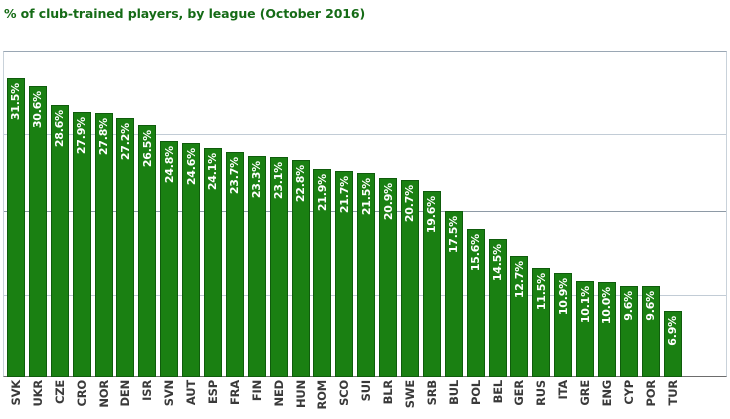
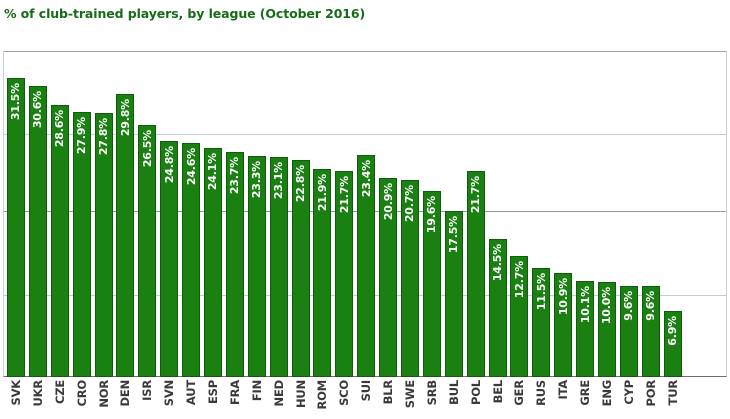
DEN: 27.2% -> 29.8%
SUI: 21.5% -> 23.4%
POL: 15.6% -> 21.7%
